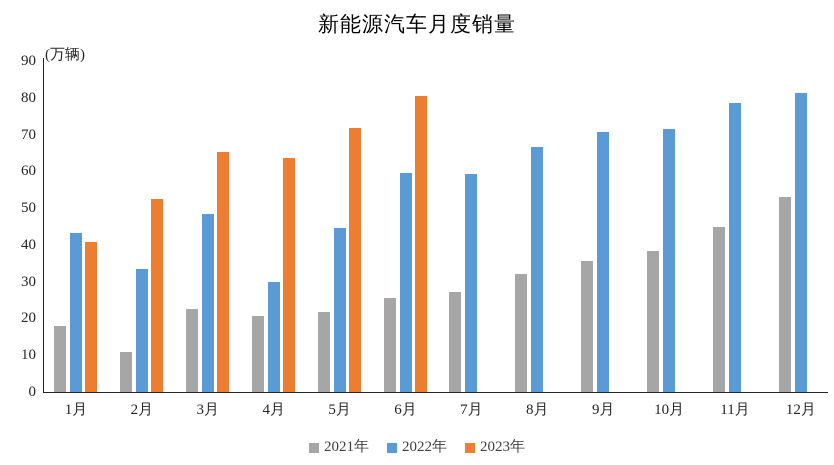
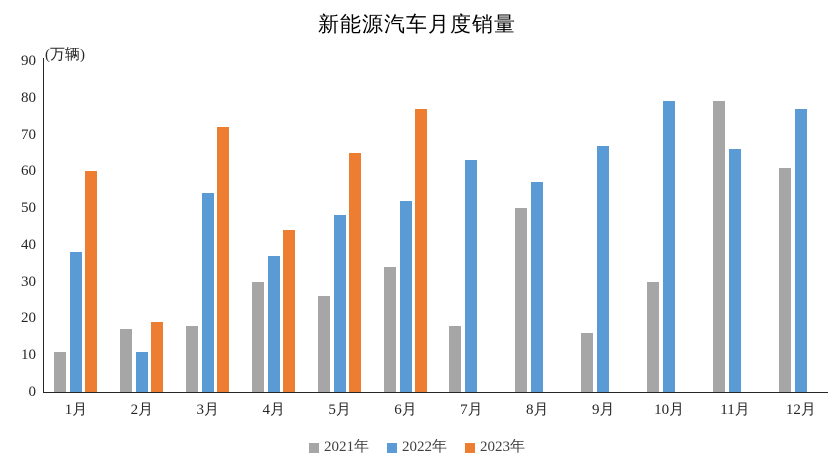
2021年/1月: 18 -> 11
2022年/1月: 43 -> 38
2023年/1月: 41 -> 60
2021年/2月: 11 -> 17
2022年/2月: 33 -> 11
2023年/2月: 52 -> 19
2021年/3月: 23 -> 18
2022年/3月: 48 -> 54
2023年/3月: 65 -> 72
2021年/4月: 21 -> 30
2022年/4月: 30 -> 37
2023年/4月: 64 -> 44
2021年/5月: 22 -> 26
2022年/5月: 45 -> 48
2023年/5月: 72 -> 65
2021年/6月: 26 -> 34
2022年/6月: 60 -> 52
2023年/6月: 81 -> 77
2021年/7月: 27 -> 18
2022年/7月: 59 -> 63
2021年/8月: 32 -> 50
2022年/8月: 67 -> 57
2021年/9月: 36 -> 16
2022年/9月: 71 -> 67
2021年/10月: 38 -> 30
2022年/10月: 71 -> 79
2021年/11月: 45 -> 79
2022年/11月: 79 -> 66
2021年/12月: 53 -> 61
2022年/12月: 81 -> 77
